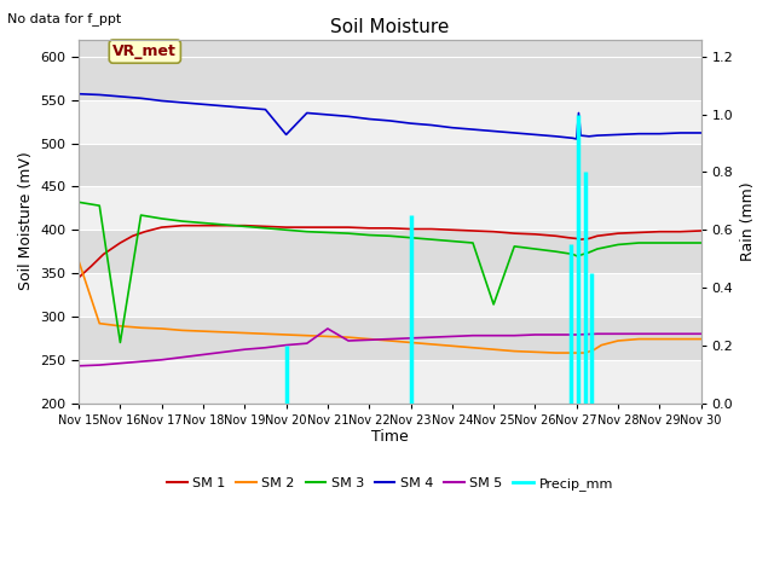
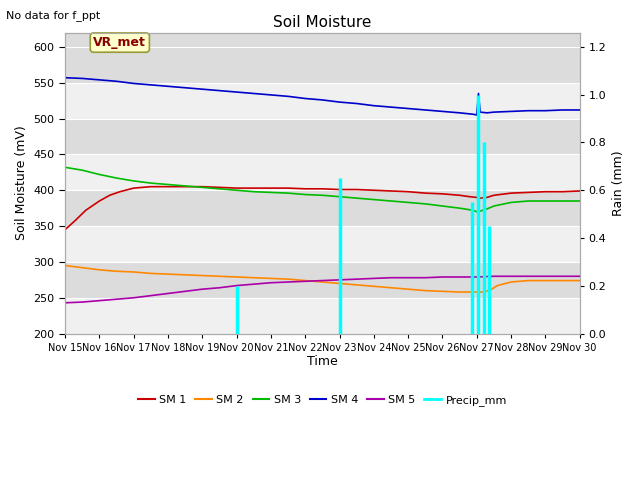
SM 2/Nov 15: 364 -> 295
SM 3/Nov 16: 270 -> 422
SM 4/Nov 20: 510 -> 537
SM 5/Nov 21: 286 -> 271
SM 3/Nov 25: 314 -> 383
